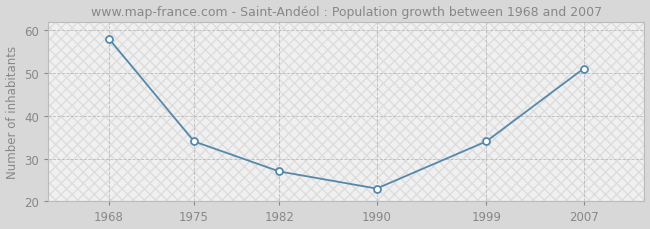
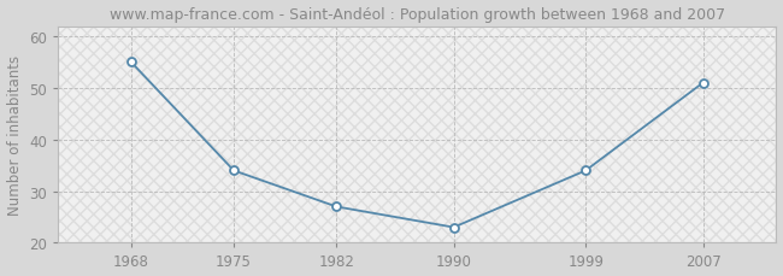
1968: 58 -> 55
